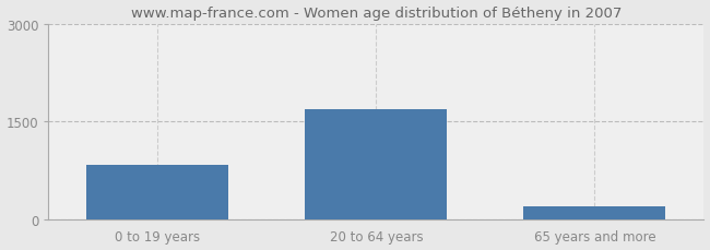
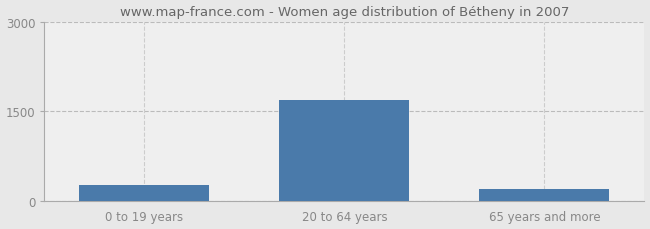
0 to 19 years: 840 -> 270
